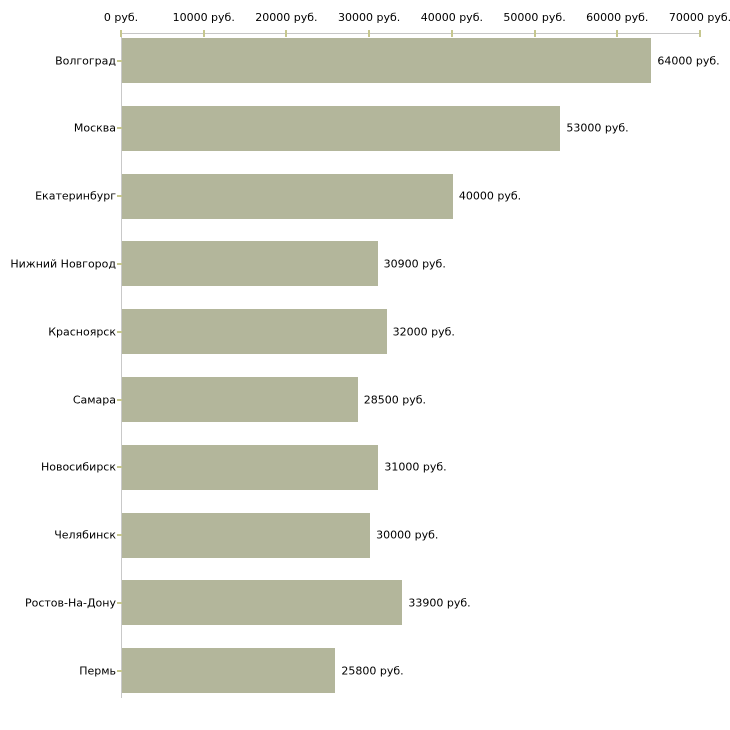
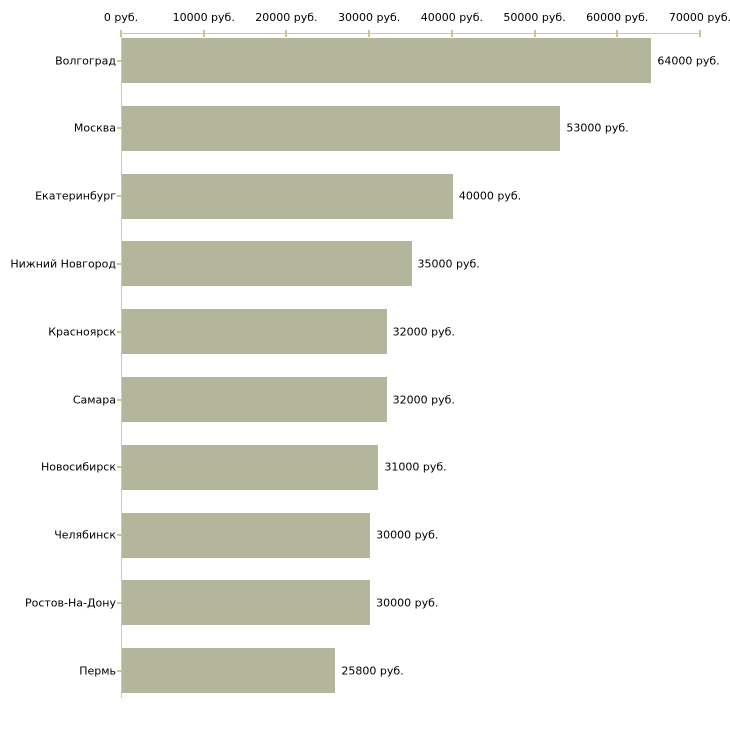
Нижний Новгород: 30900 -> 35000
Самара: 28500 -> 32000
Ростов-На-Дону: 33900 -> 30000
